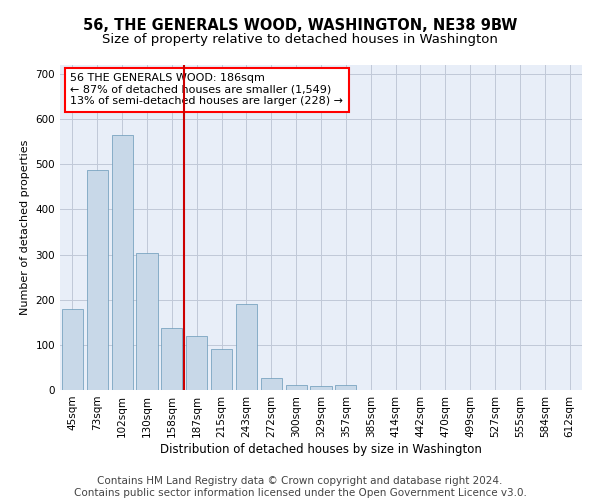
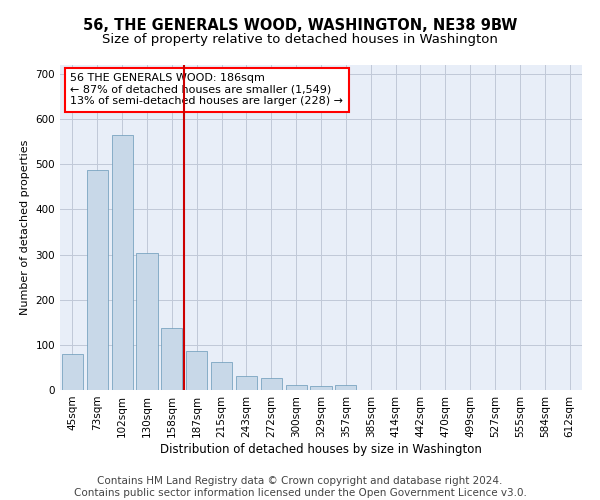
45sqm: 180 -> 80
187sqm: 120 -> 86
215sqm: 90 -> 63
243sqm: 190 -> 31
